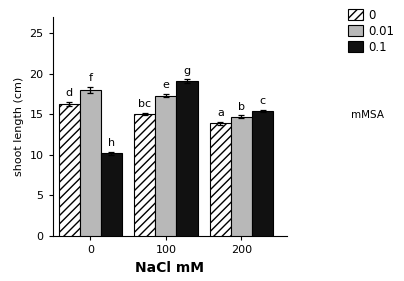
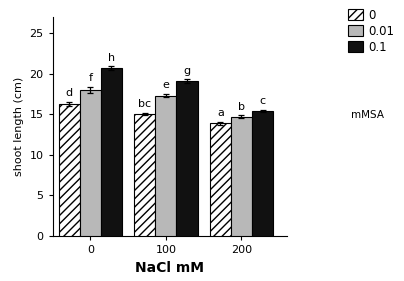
0.1/0: 10.2 -> 20.7
